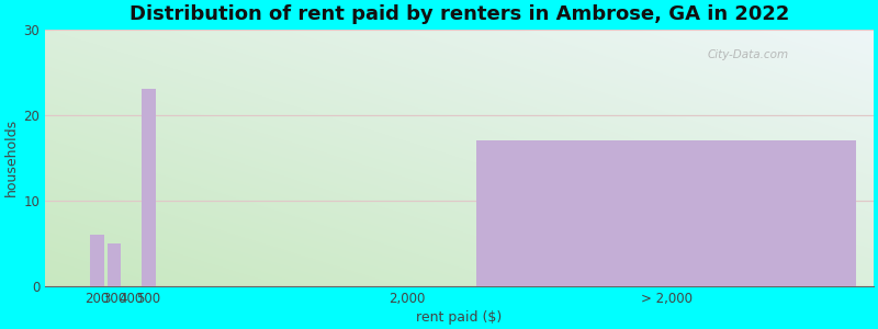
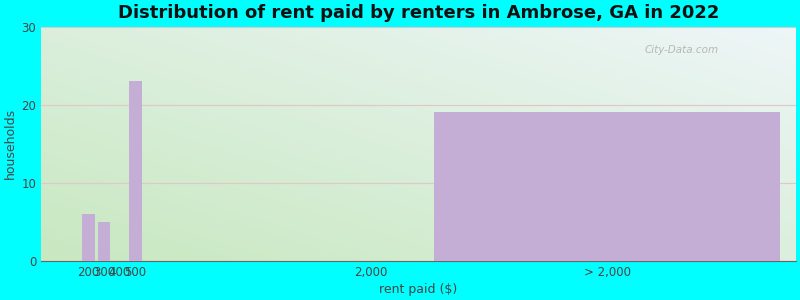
> 2,000: 17 -> 19
